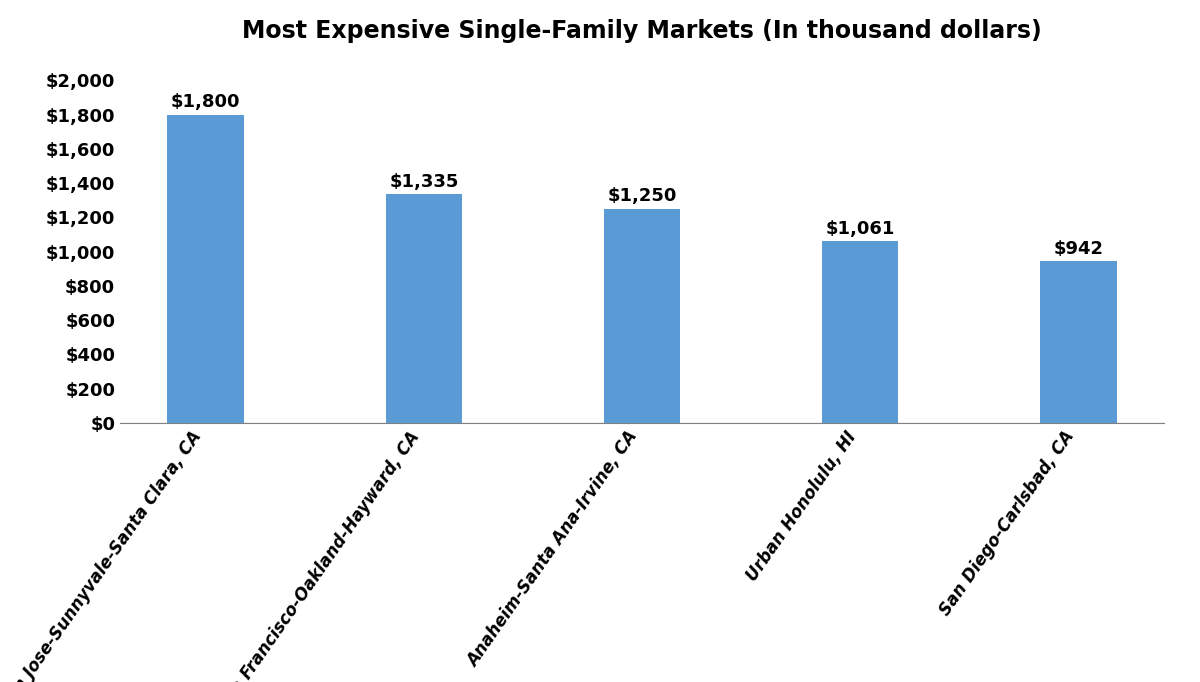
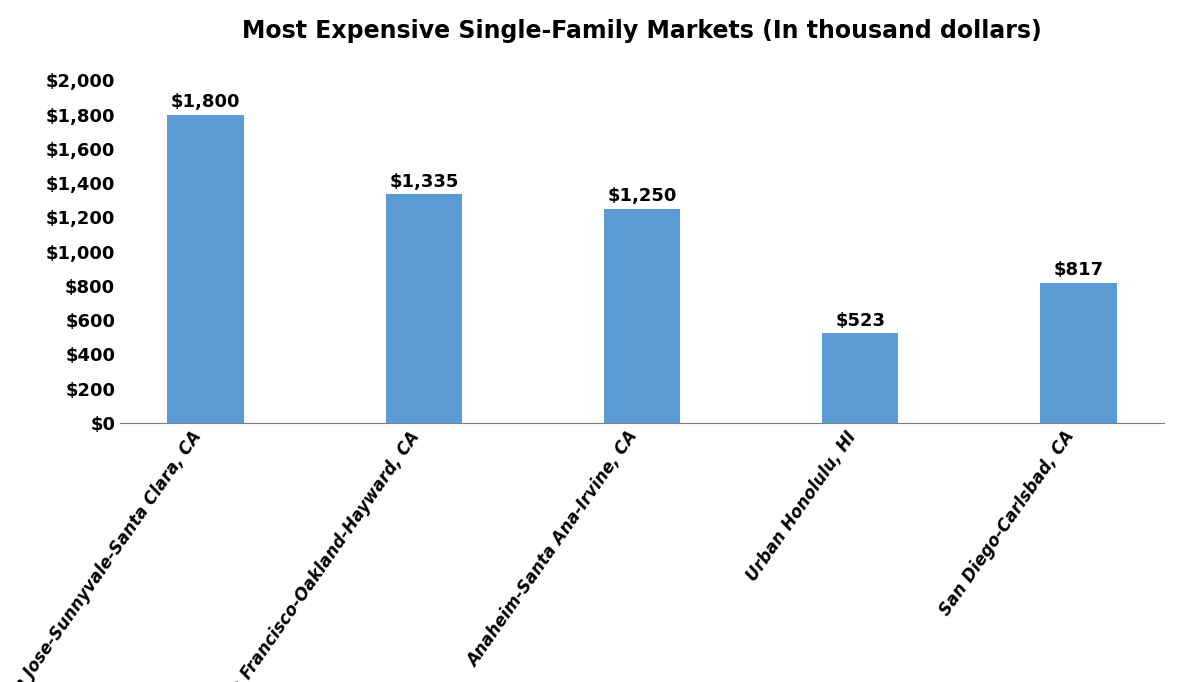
Urban Honolulu, HI: $1,061 -> $523
San Diego-Carlsbad, CA: $942 -> $817
